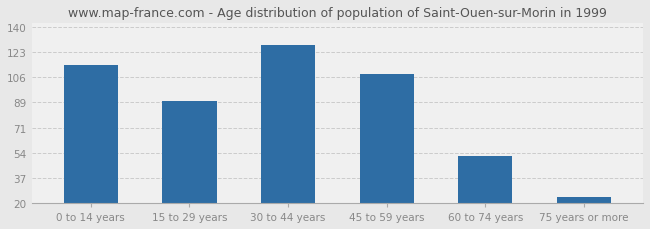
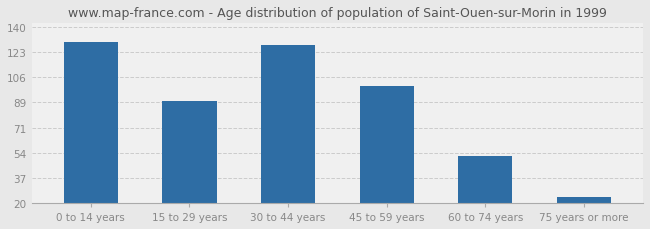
0 to 14 years: 114 -> 130
45 to 59 years: 108 -> 100
